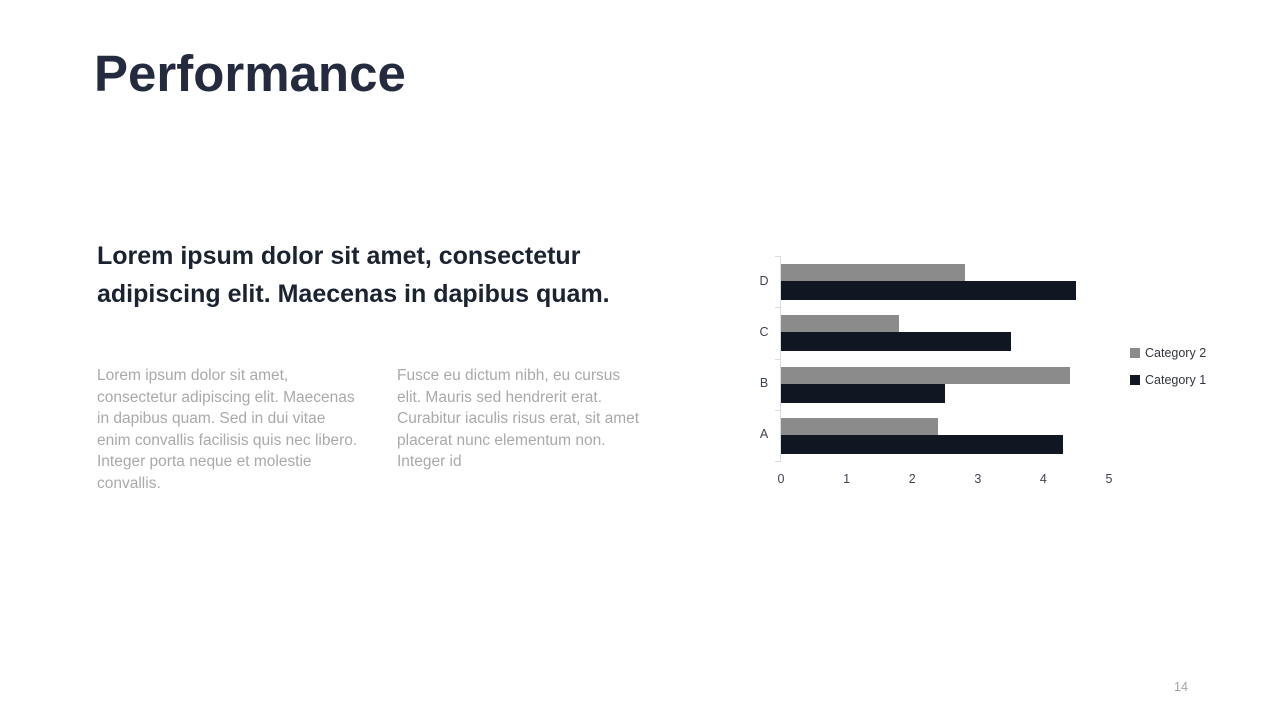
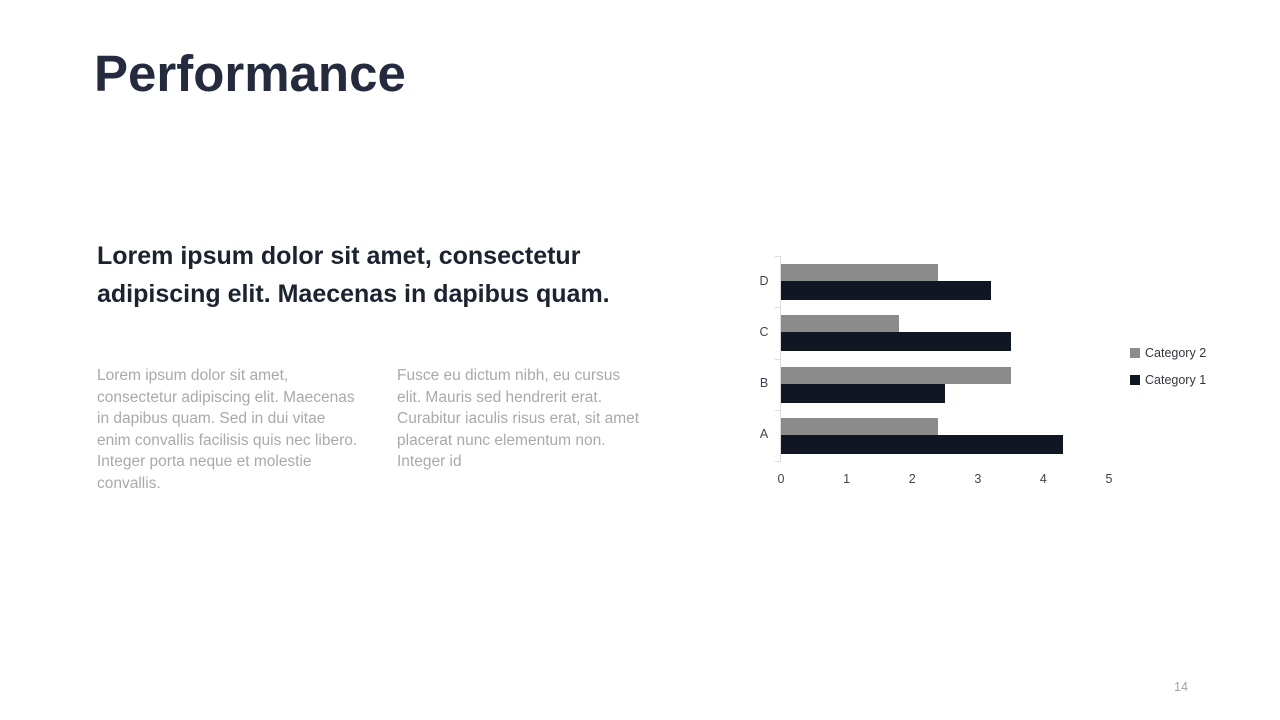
Category 2/B: 4.4 -> 3.5
Category 1/D: 4.5 -> 3.2
Category 2/D: 2.8 -> 2.4
